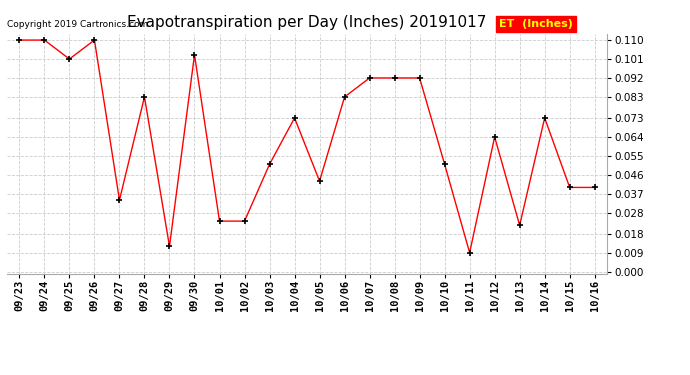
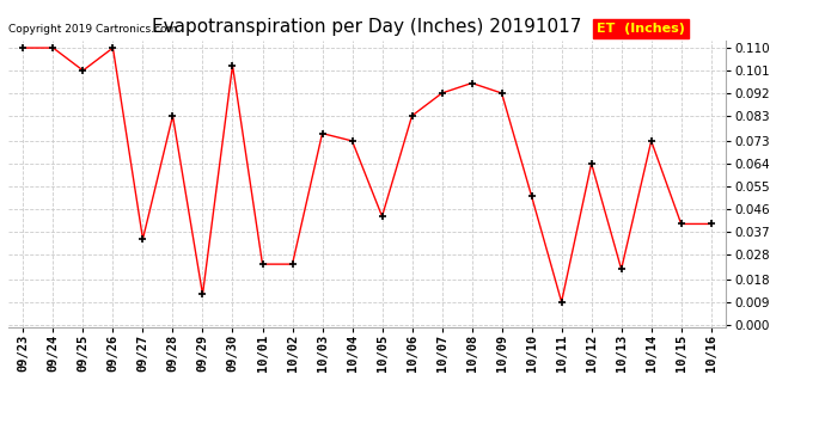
10/03: 0.051 -> 0.076
10/08: 0.092 -> 0.096
